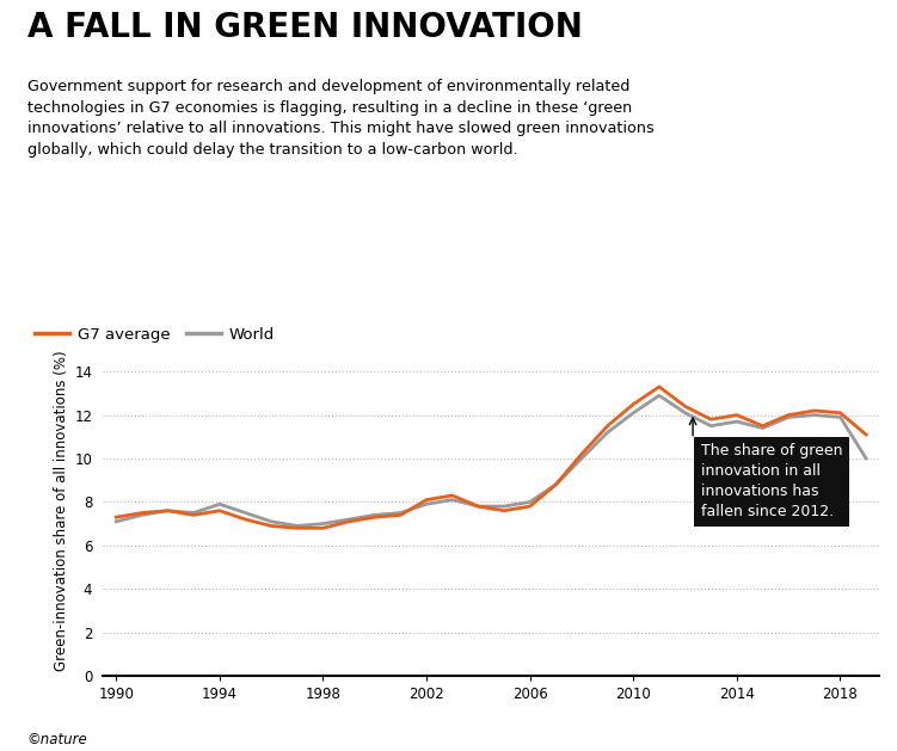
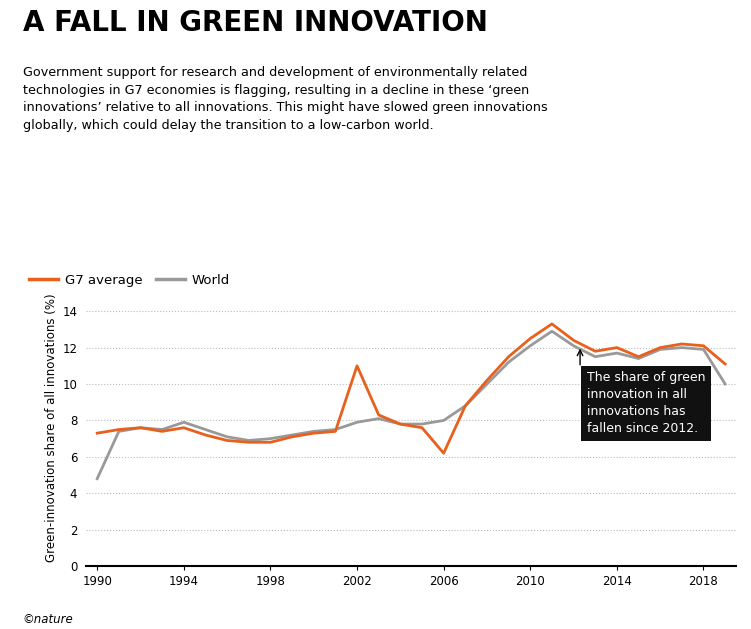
World/1990: 7.1 -> 4.8
G7 average/2002: 8.1 -> 11.0
G7 average/2006: 7.8 -> 6.2
